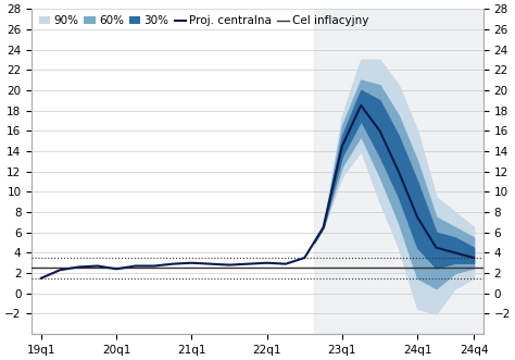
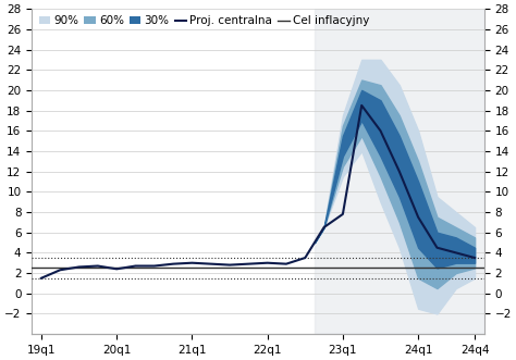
Proj. centralna/23q1: 14.5 -> 7.8
